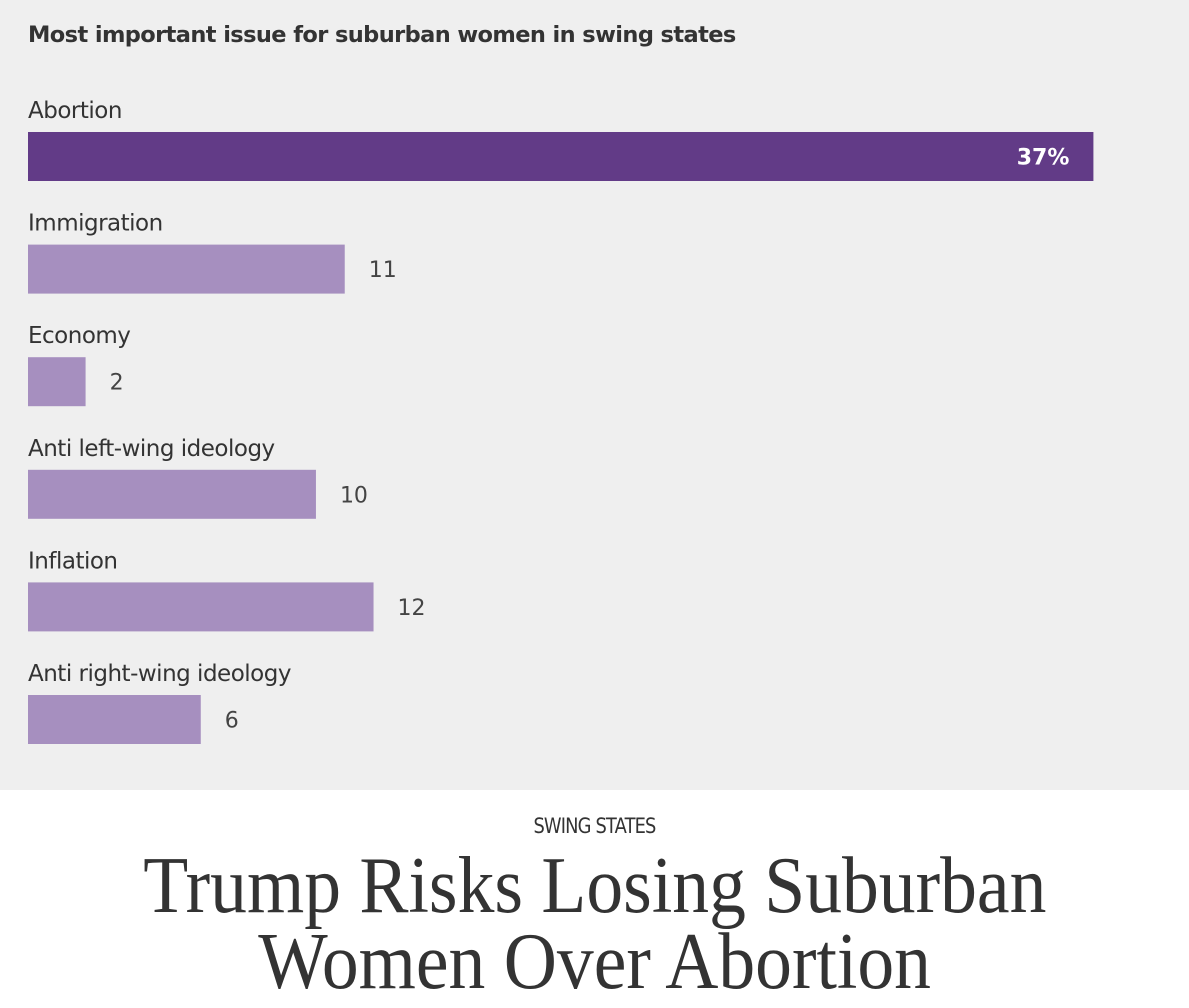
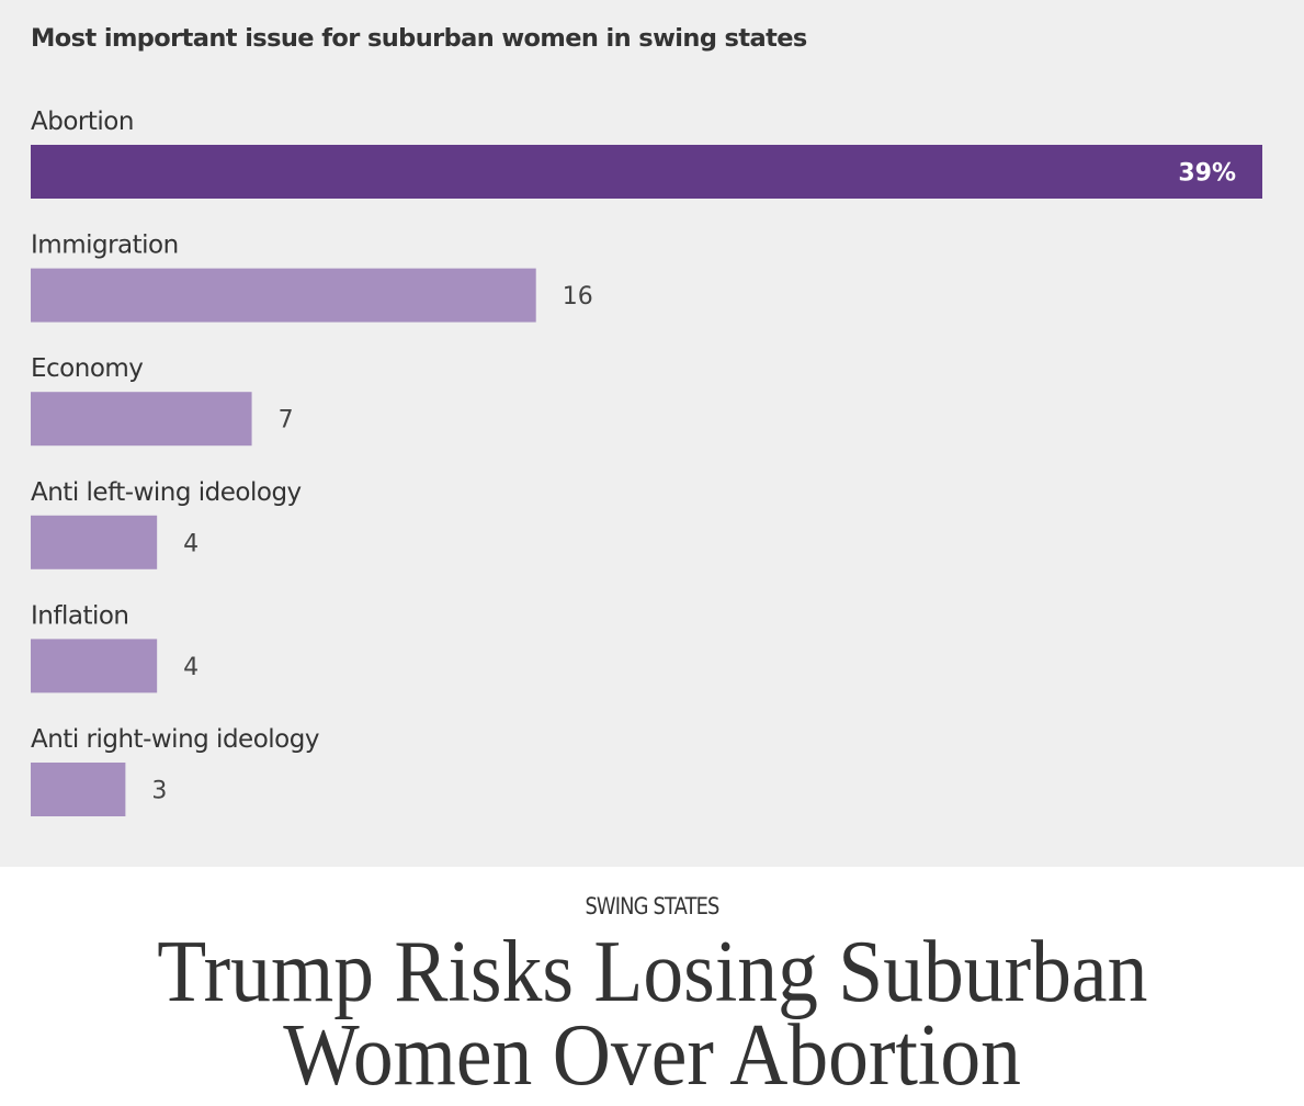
Abortion: 37% -> 39%
Immigration: 11 -> 16
Economy: 2 -> 7
Anti left-wing ideology: 10 -> 4
Inflation: 12 -> 4
Anti right-wing ideology: 6 -> 3
